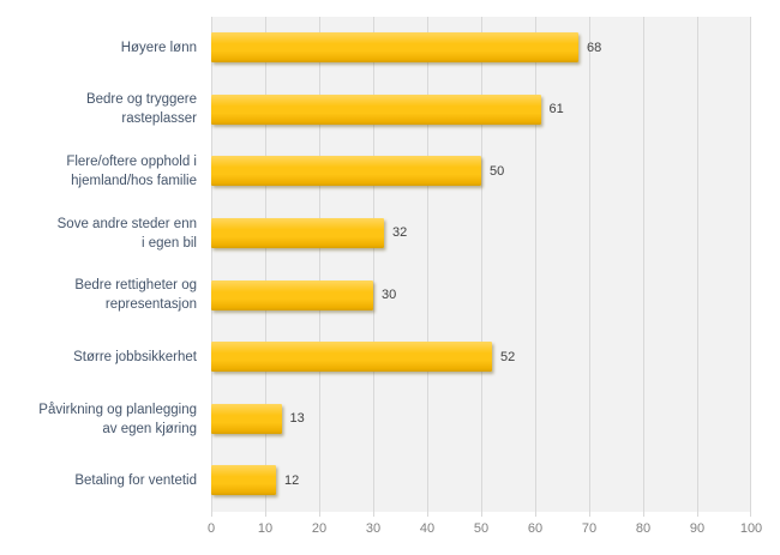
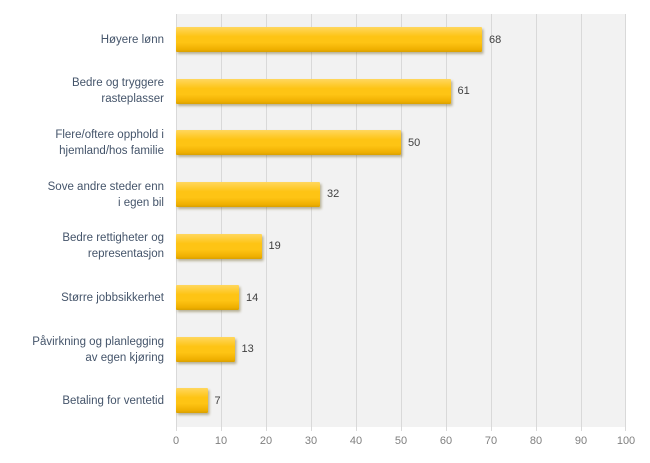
Bedre rettigheter og representasjon: 30 -> 19
Større jobbsikkerhet: 52 -> 14
Betaling for ventetid: 12 -> 7
